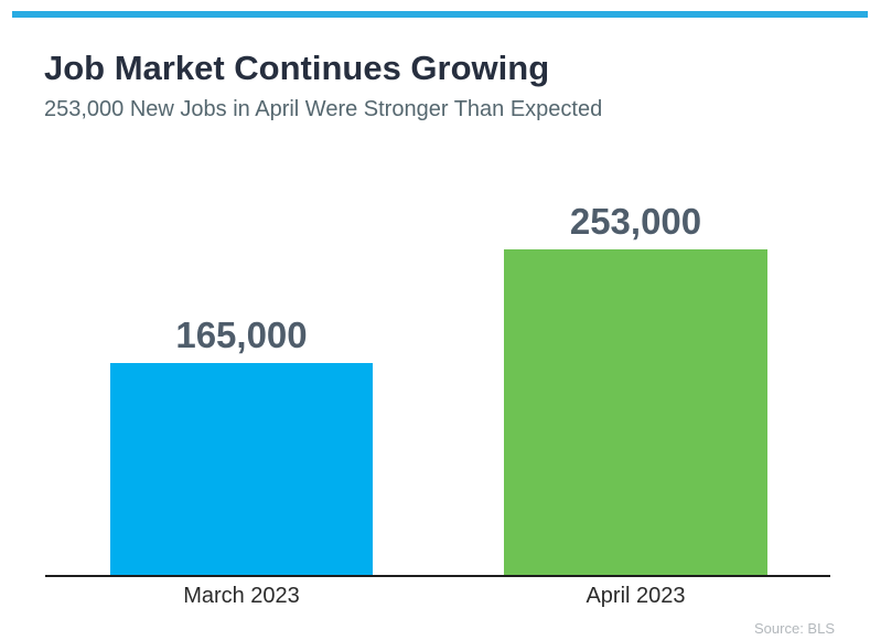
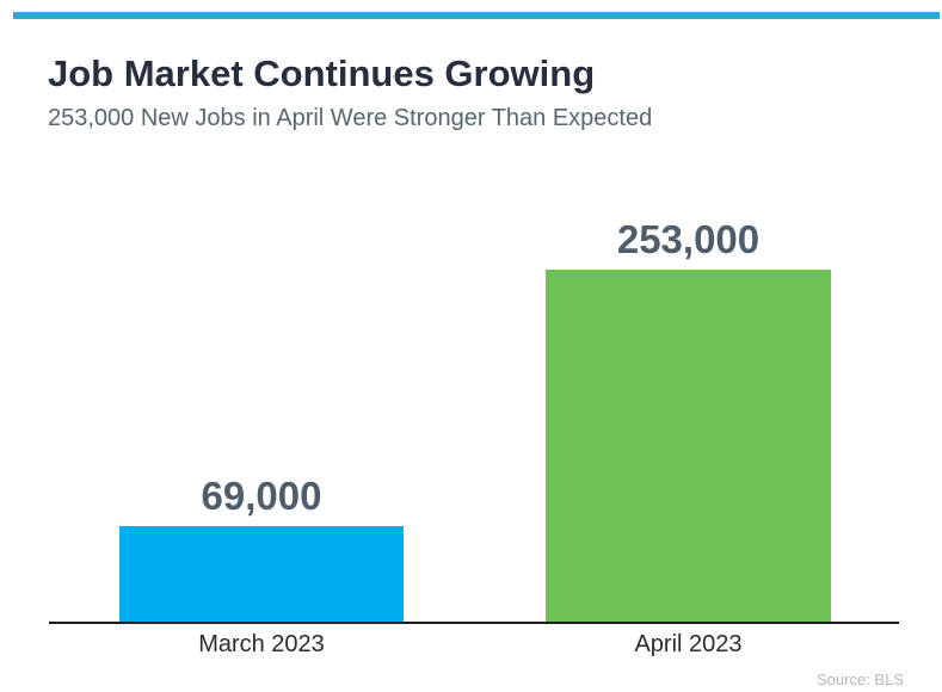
March 2023: 165,000 -> 69,000
